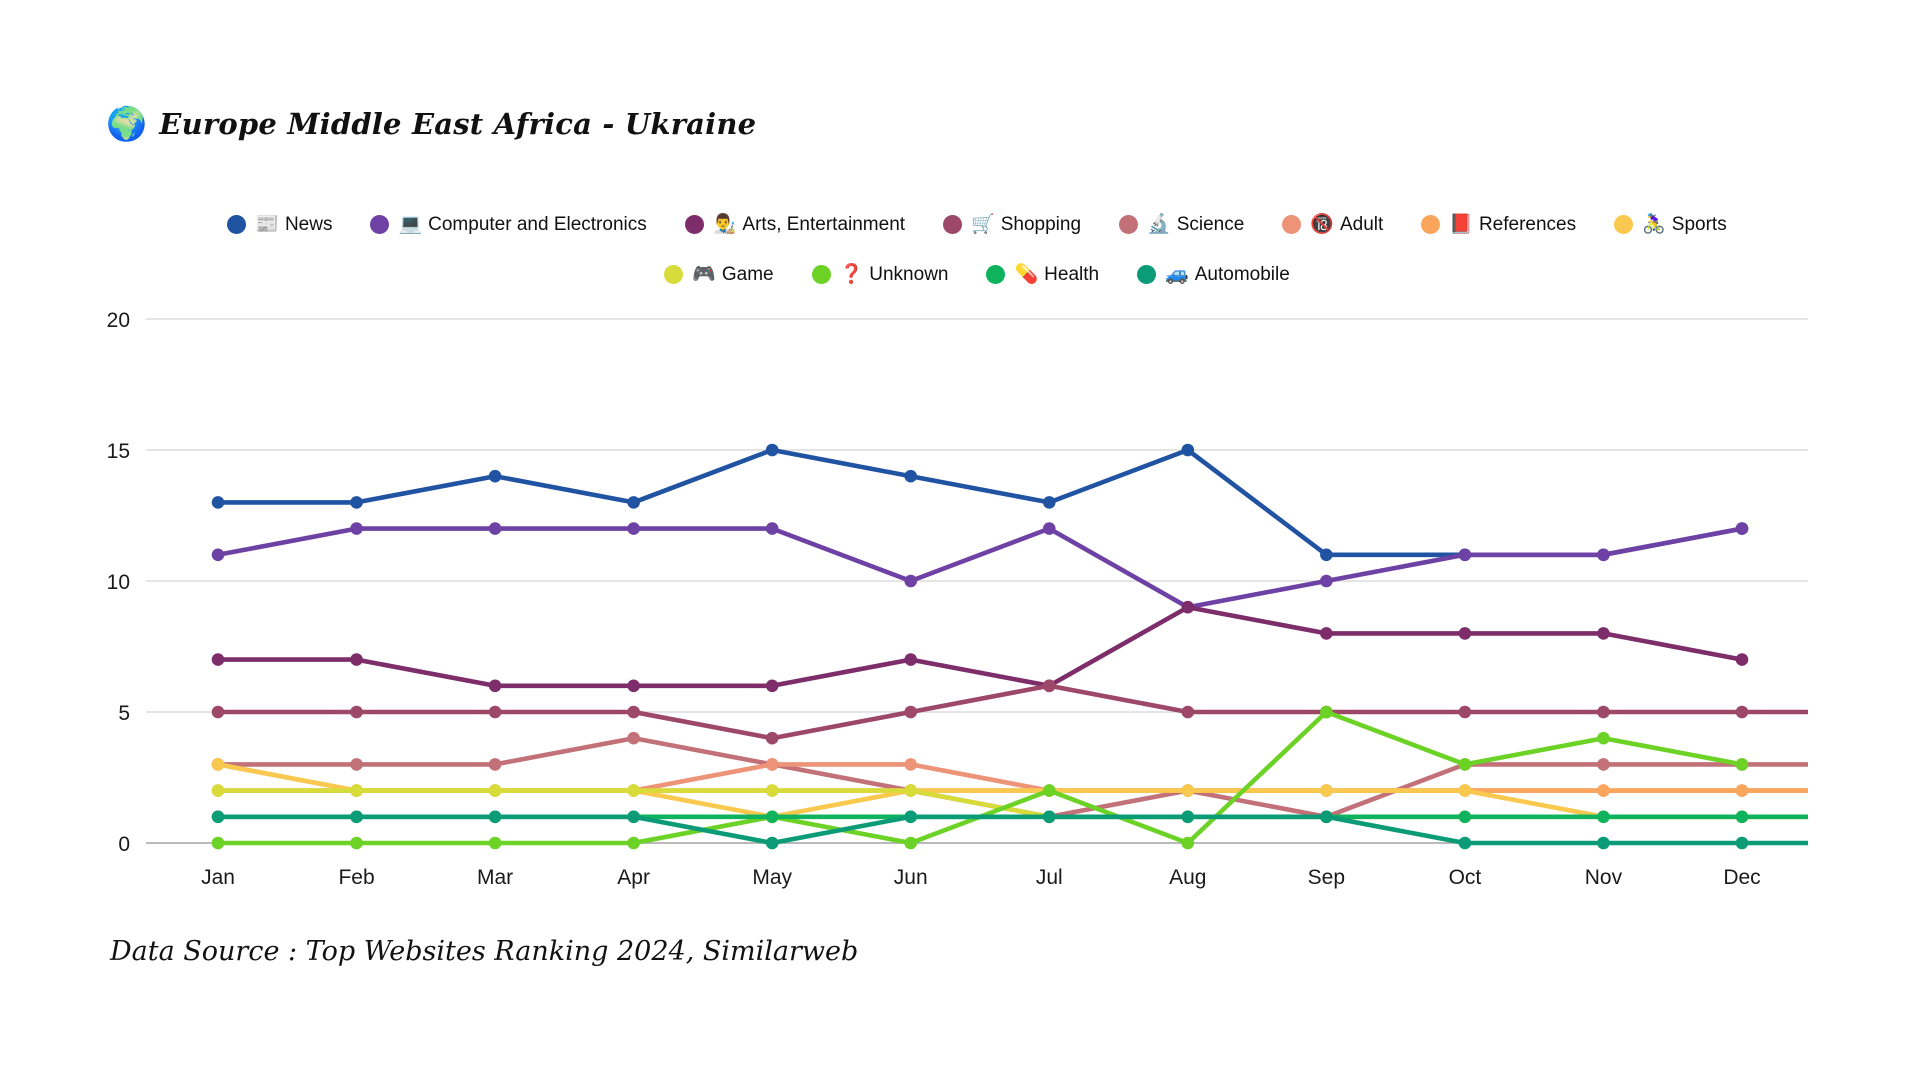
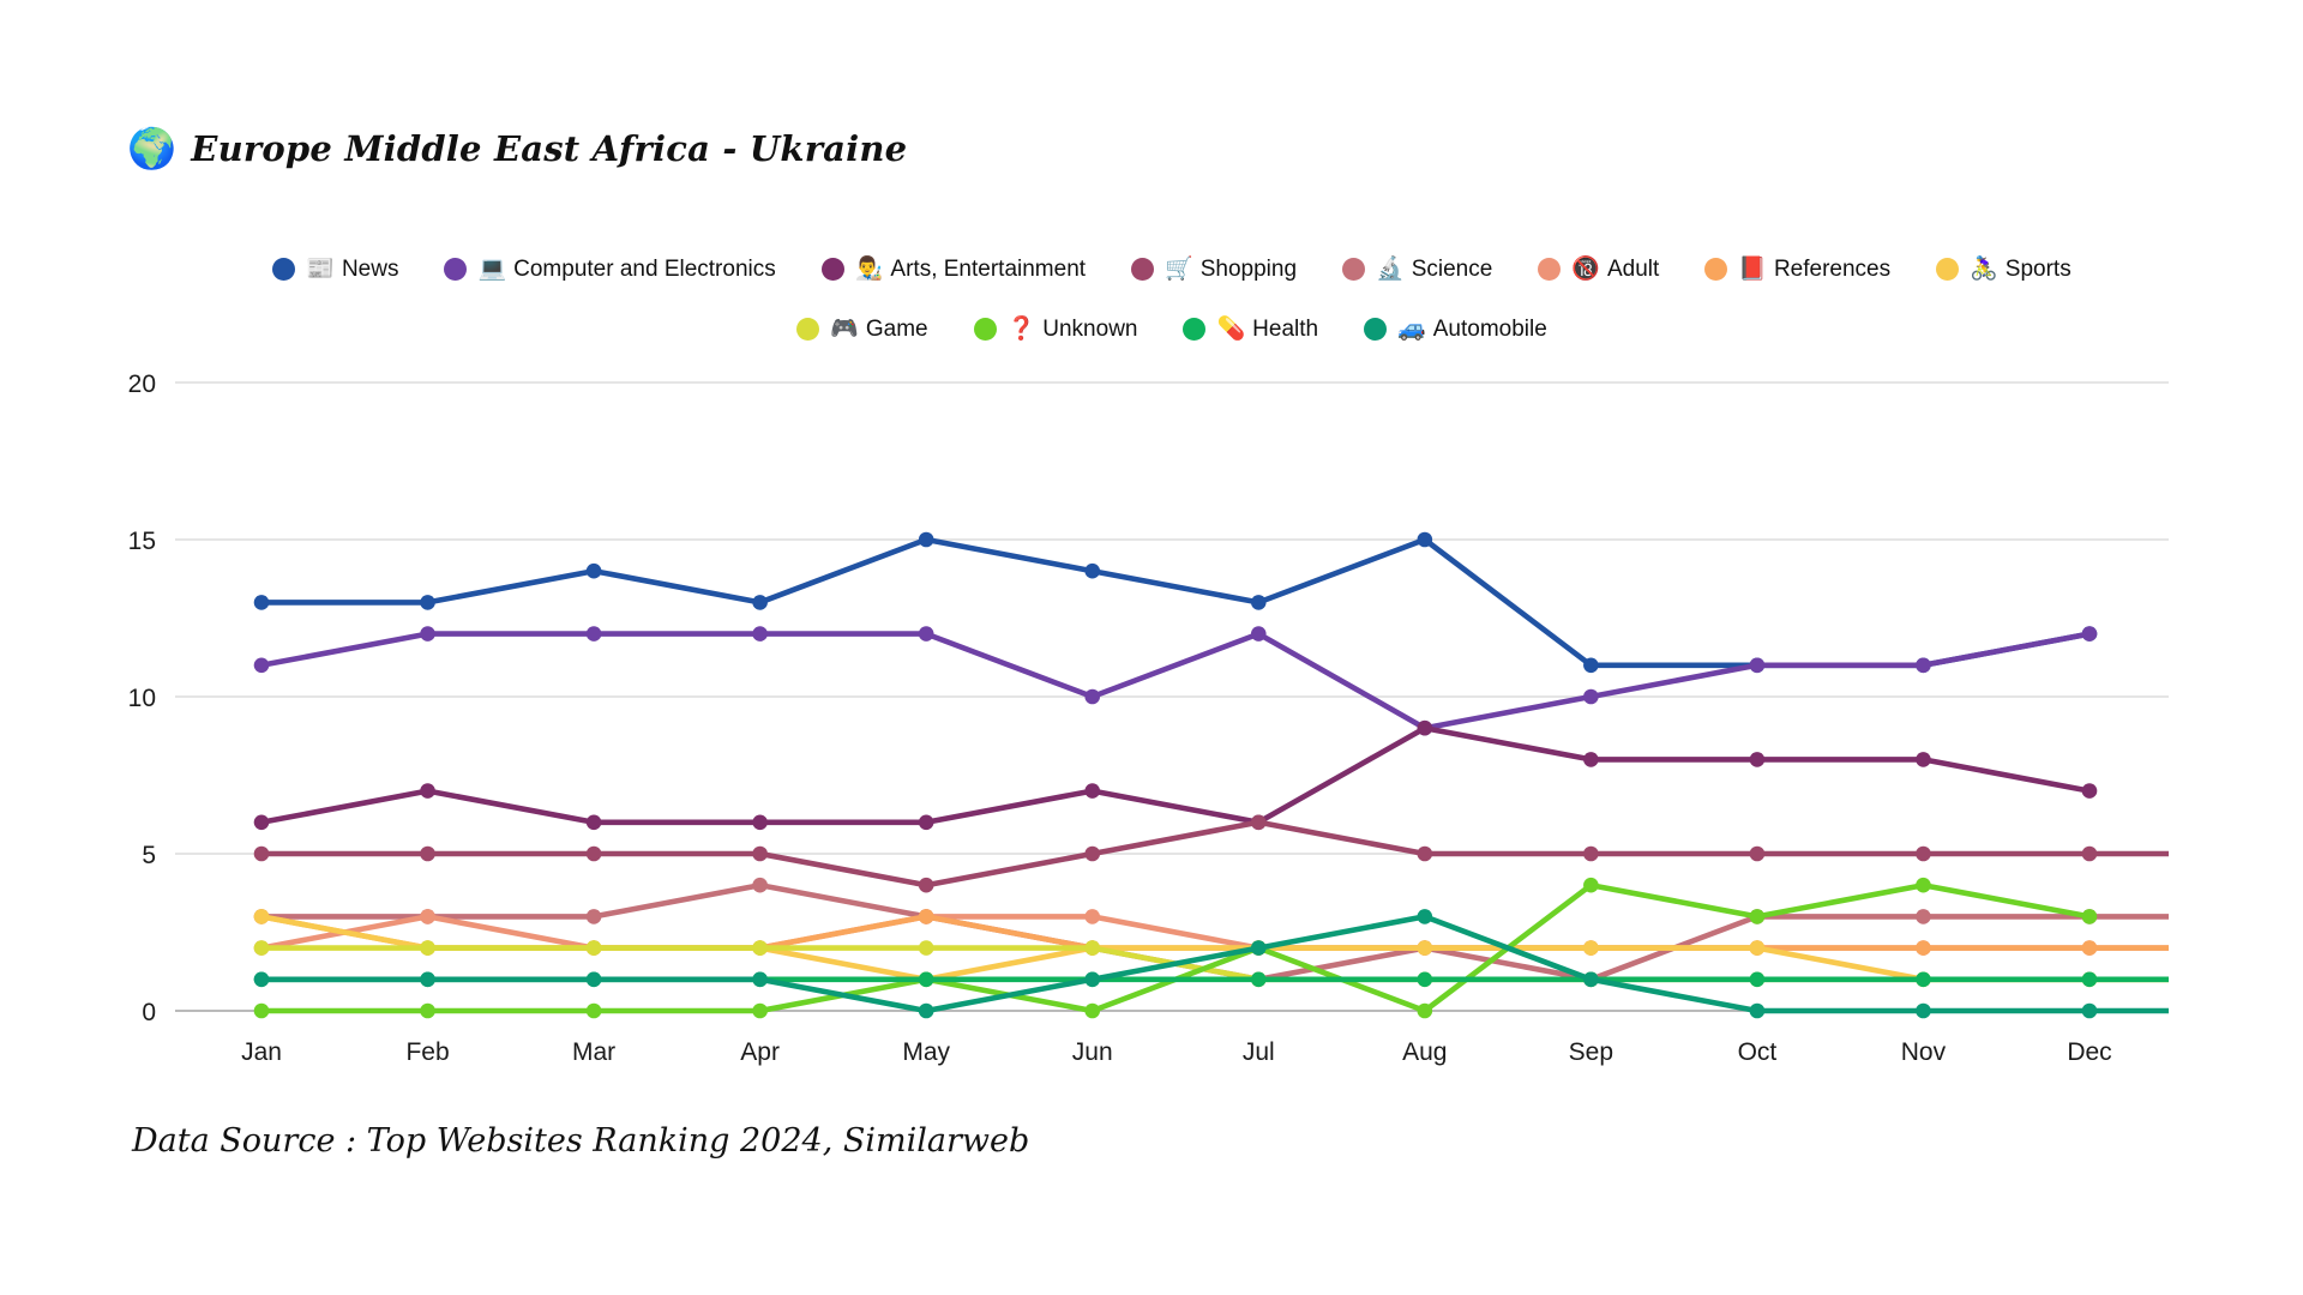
Arts, Entertainment/Jan: 7 -> 6
Adult/Feb: 2 -> 3
References/May: 2 -> 3
Automobile/Jul: 1 -> 2
Automobile/Aug: 1 -> 3
Unknown/Sep: 5 -> 4
